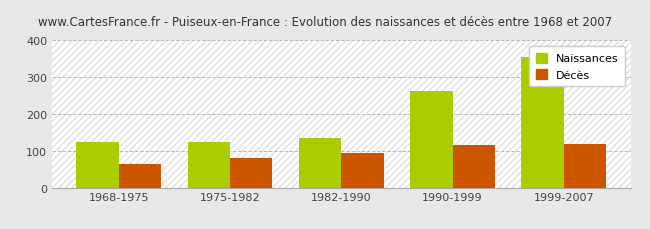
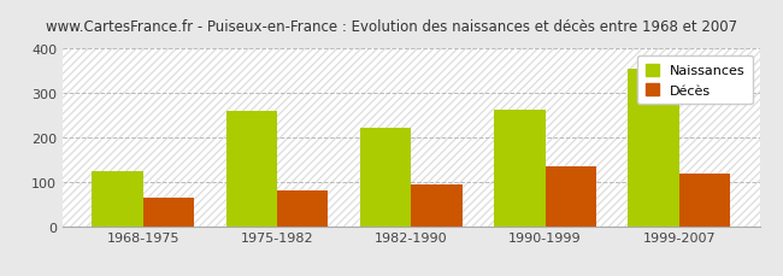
Naissances/1975-1982: 125 -> 260
Naissances/1982-1990: 135 -> 222
Décès/1990-1999: 115 -> 135
